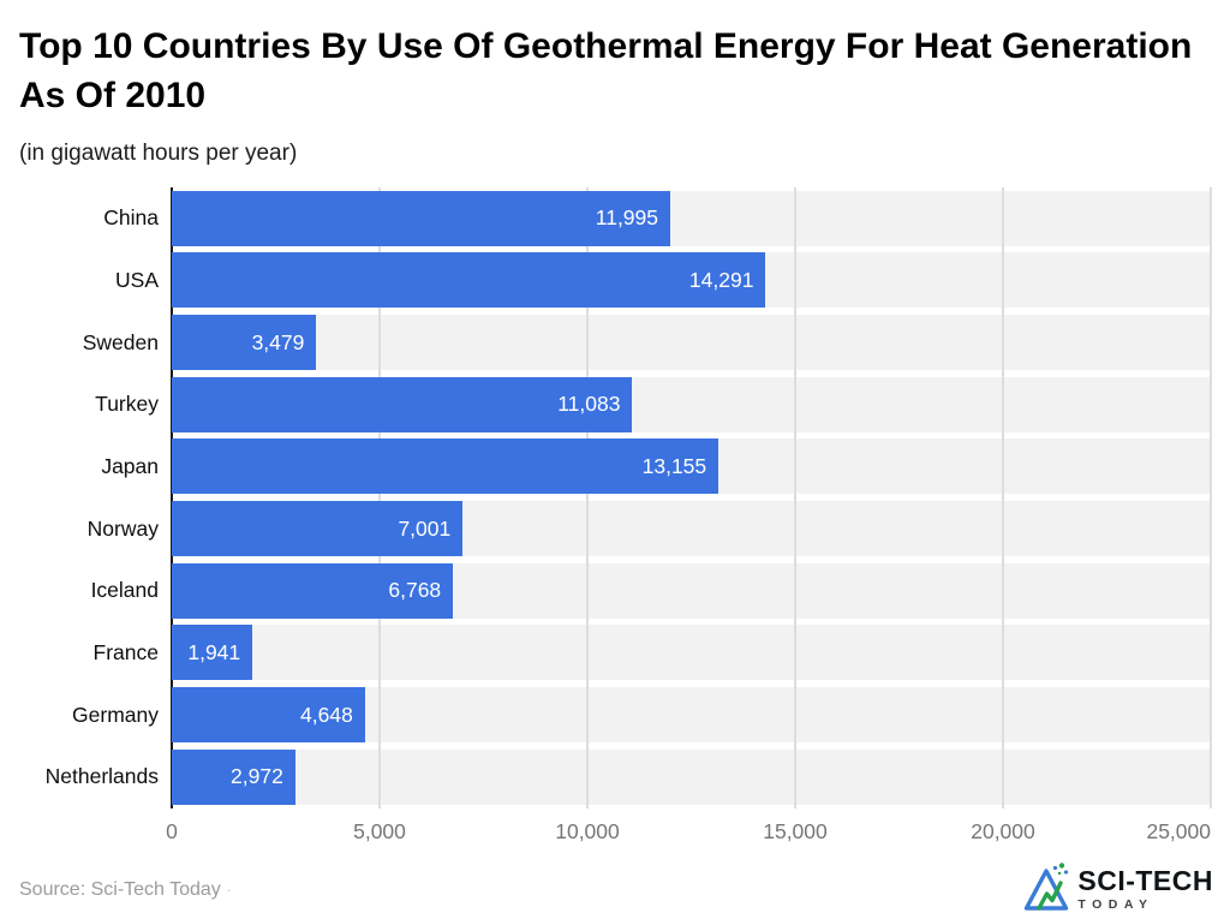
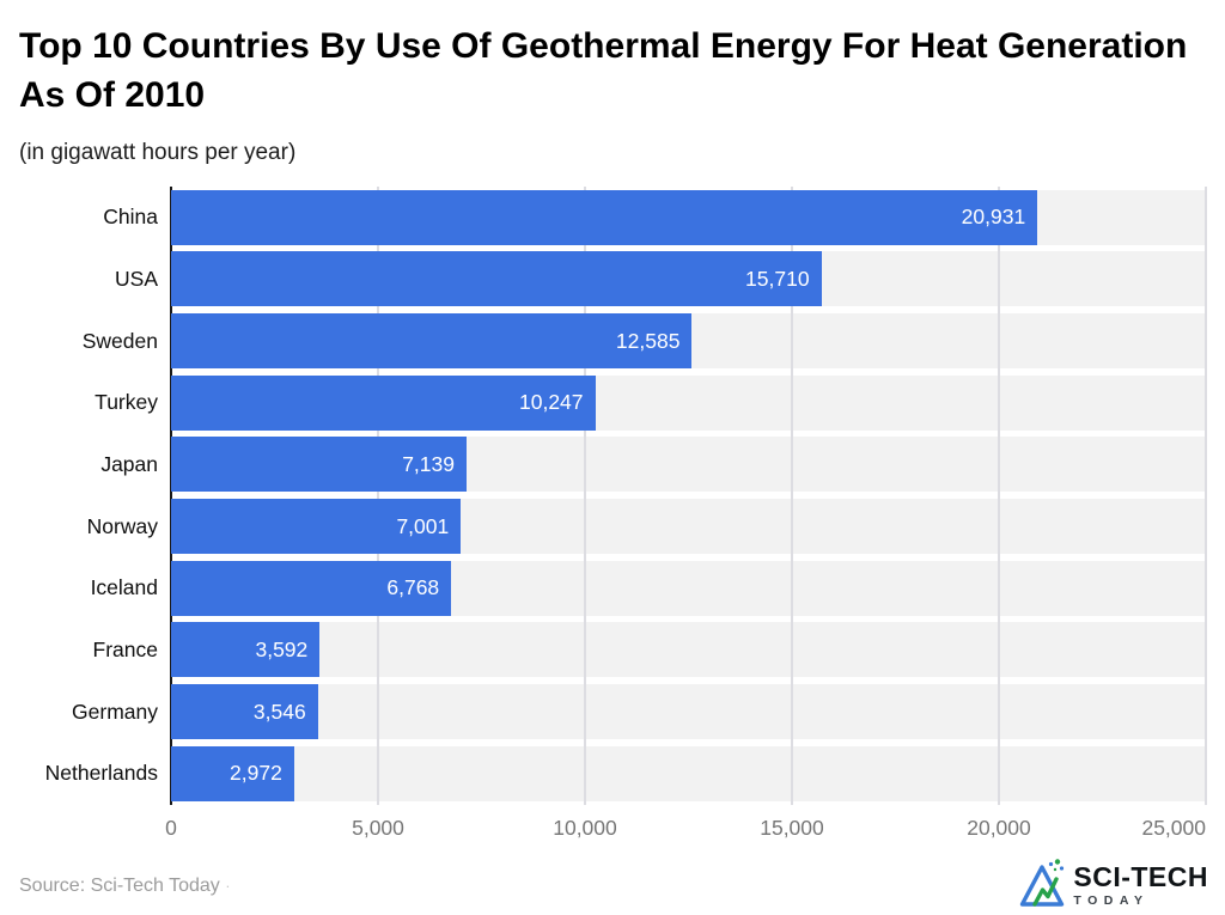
China: 11,995 -> 20,931
USA: 14,291 -> 15,710
Sweden: 3,479 -> 12,585
Turkey: 11,083 -> 10,247
Japan: 13,155 -> 7,139
France: 1,941 -> 3,592
Germany: 4,648 -> 3,546
